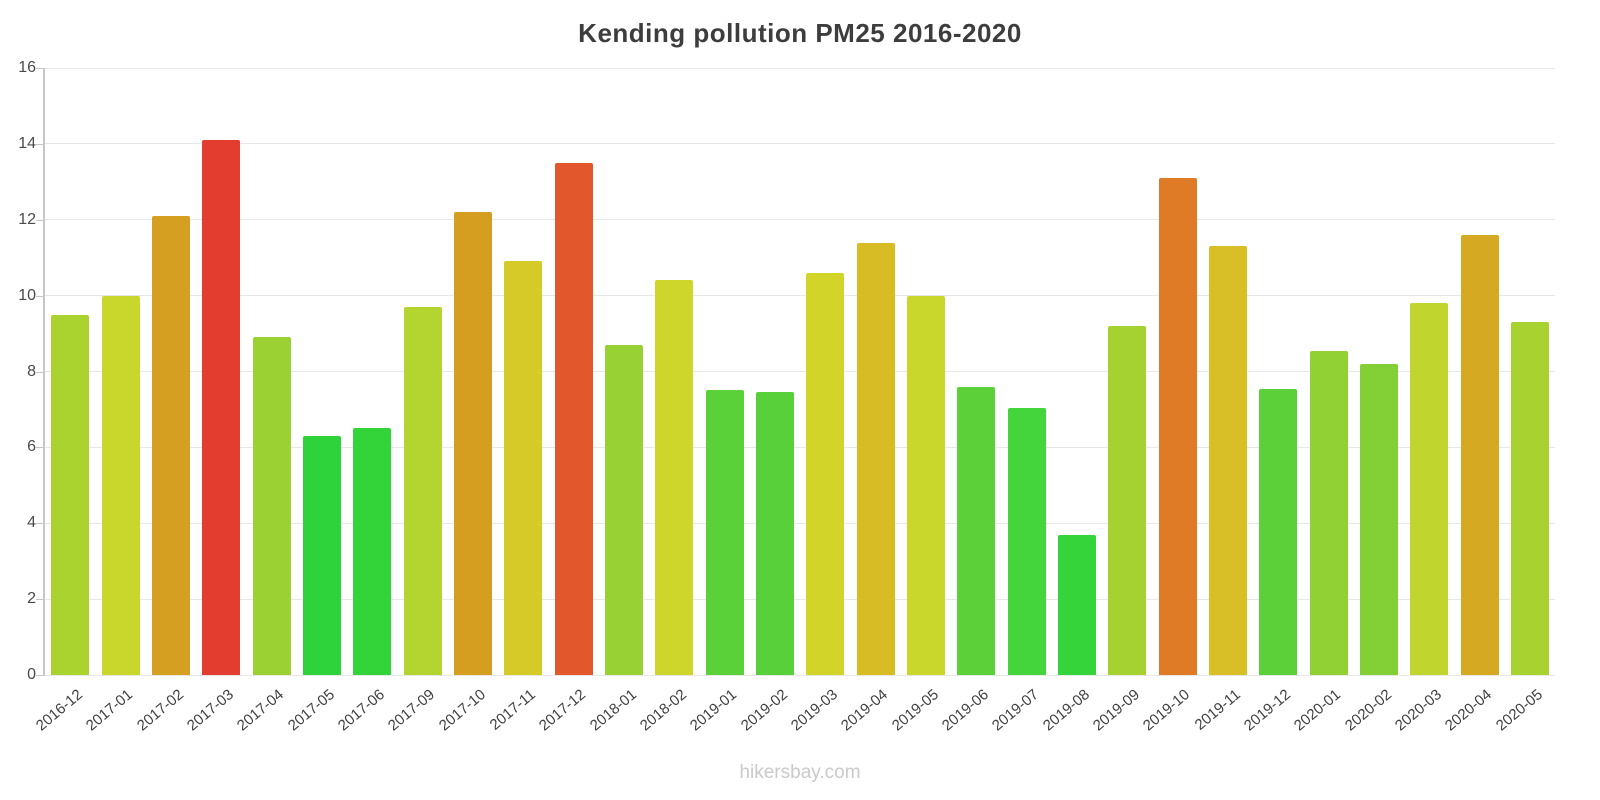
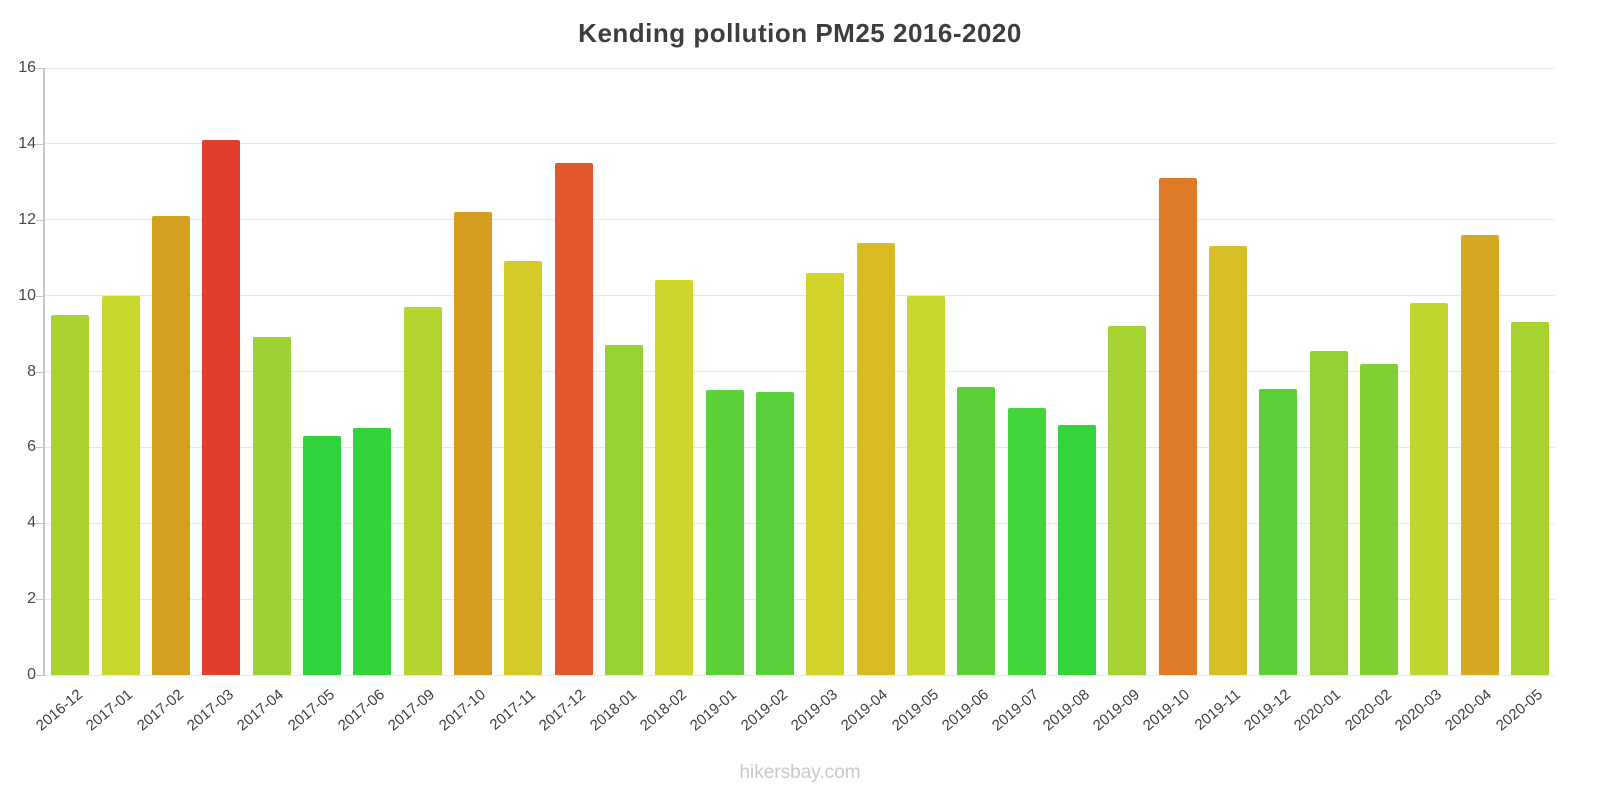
2019-08: 3.7 -> 6.6
